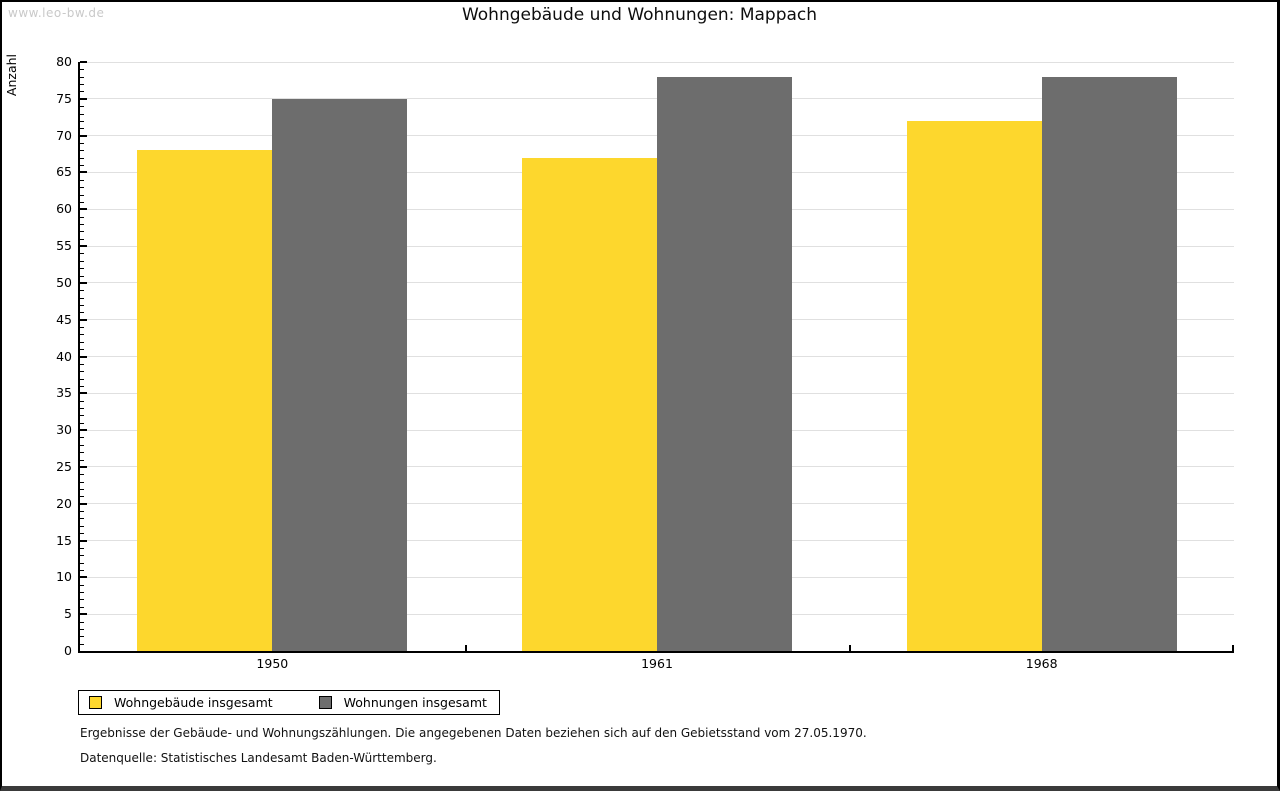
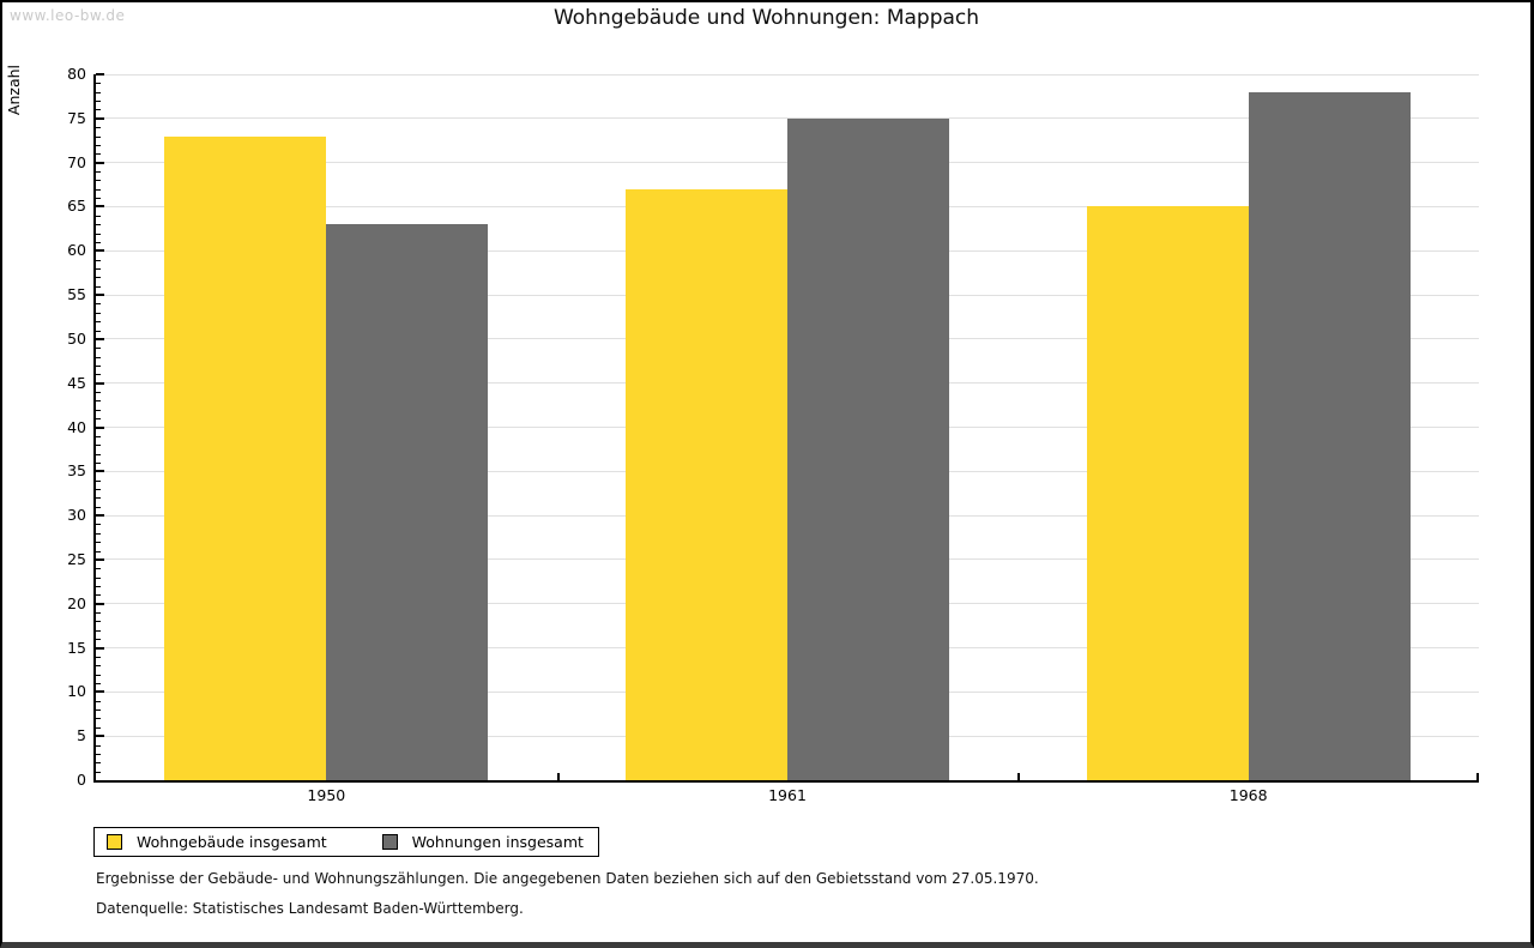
Wohngebäude insgesamt/1950: 68 -> 73
Wohnungen insgesamt/1950: 75 -> 63
Wohnungen insgesamt/1961: 78 -> 75
Wohngebäude insgesamt/1968: 72 -> 65
